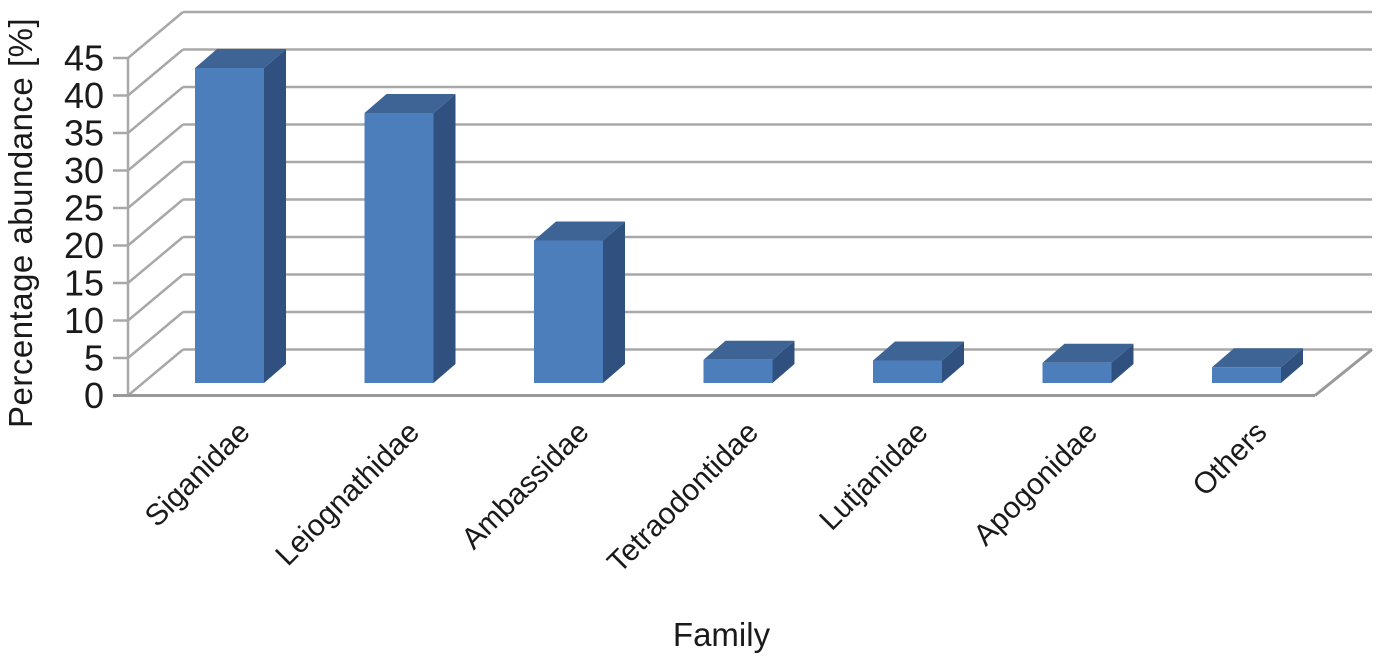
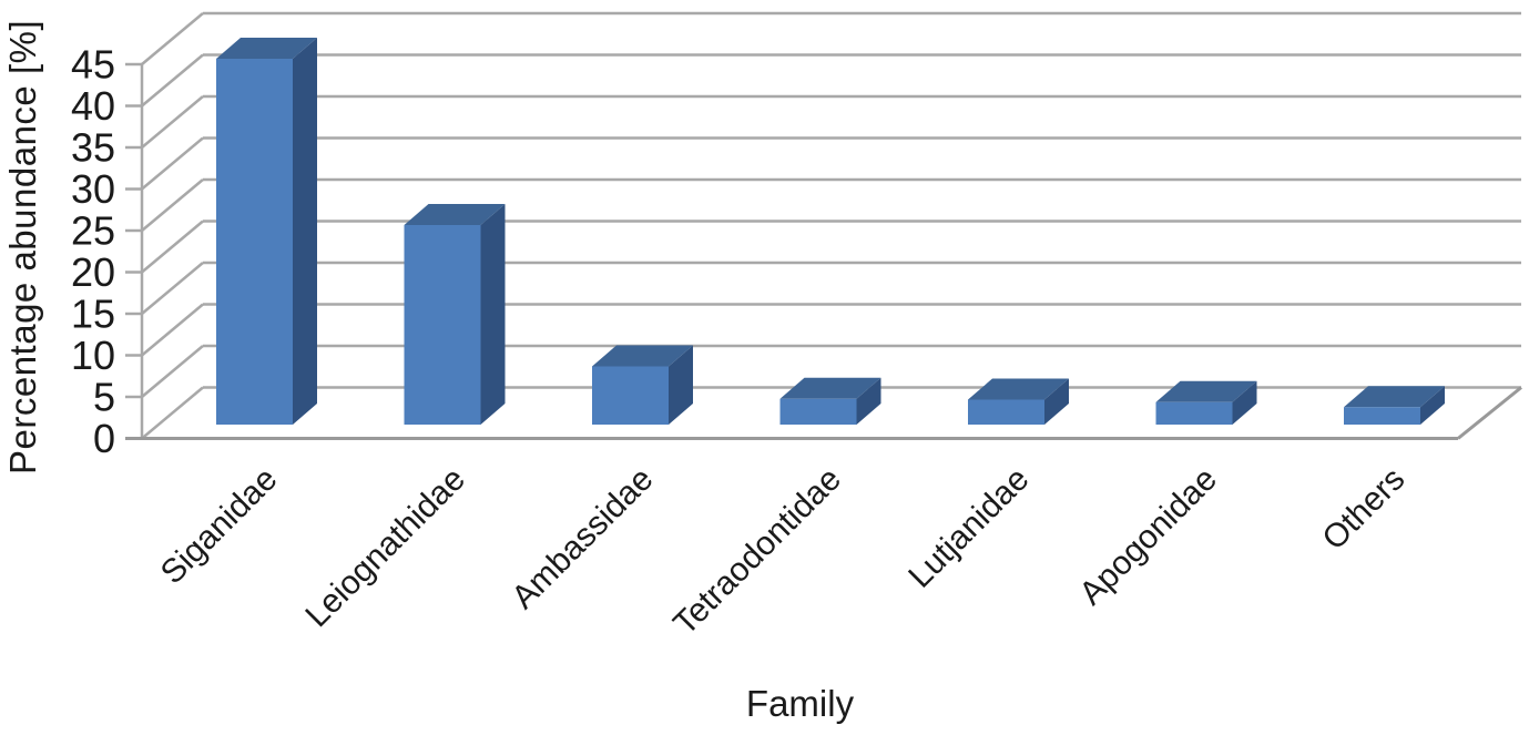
Siganidae: 42 -> 44
Leiognathidae: 36 -> 24
Ambassidae: 19 -> 7
